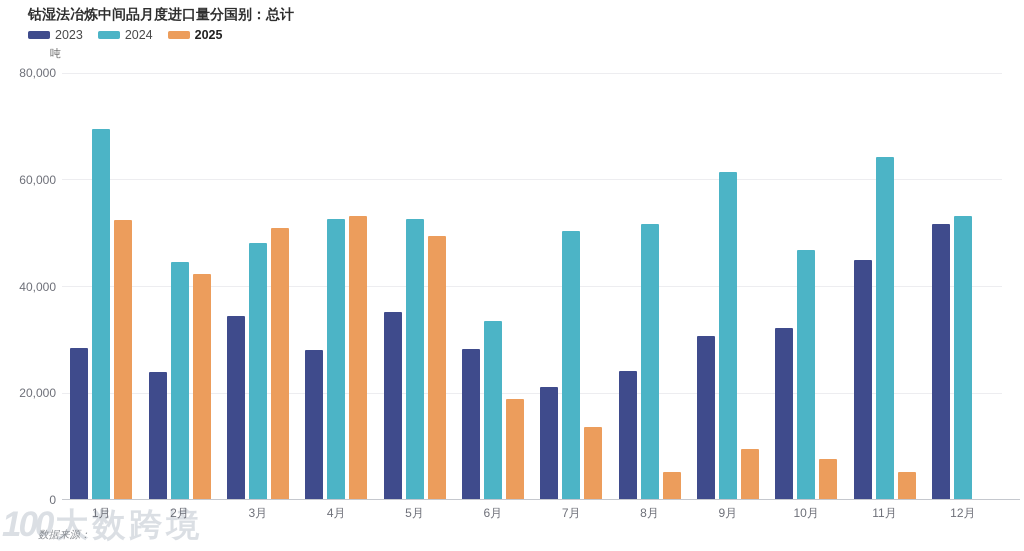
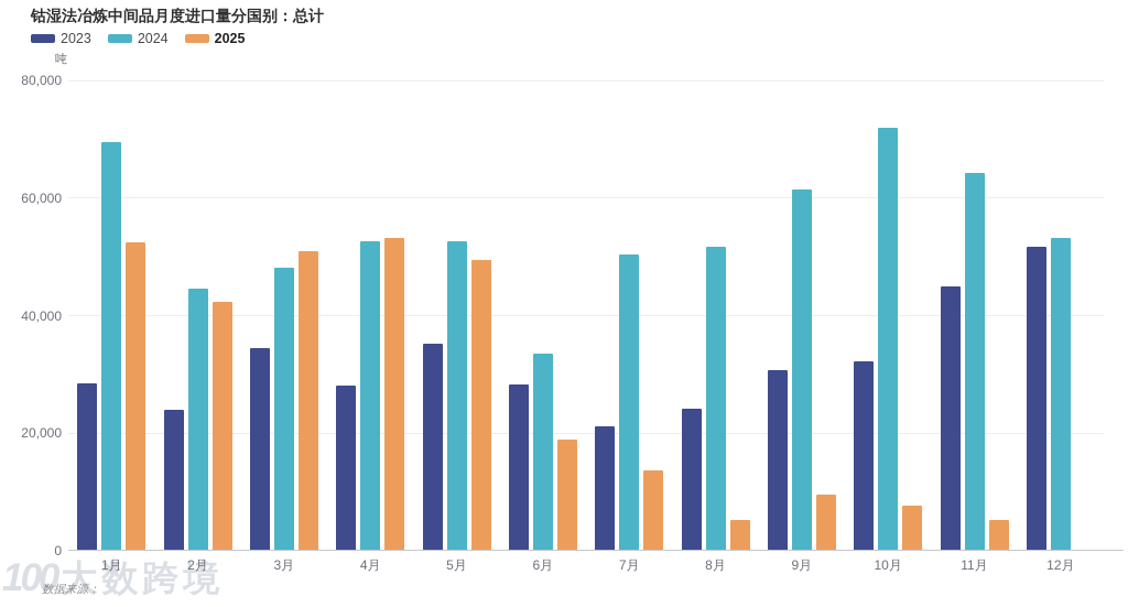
2024/10月: 47000 -> 72000
